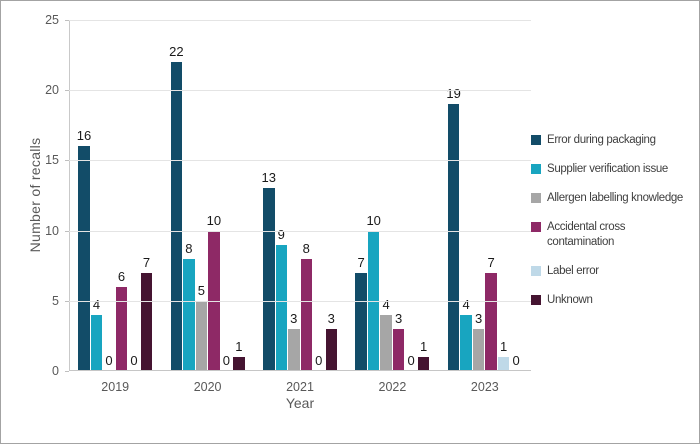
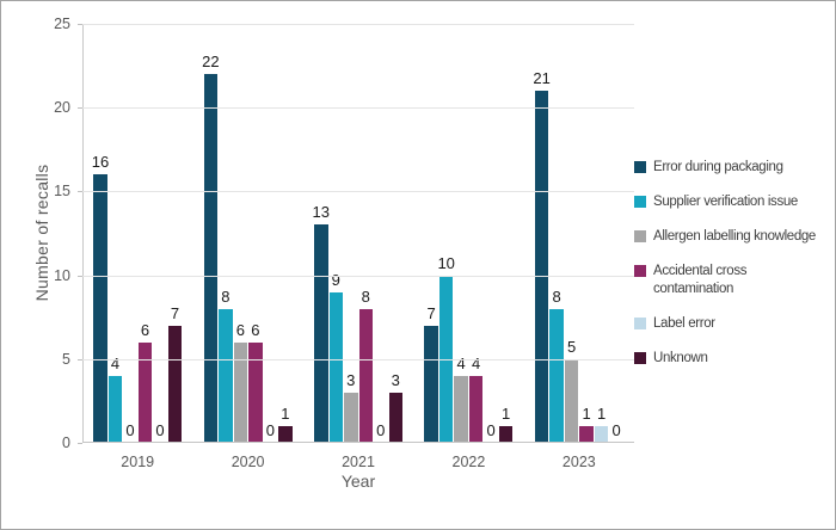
Allergen labelling knowledge/2020: 5 -> 6
Accidental cross contamination/2020: 10 -> 6
Accidental cross contamination/2022: 3 -> 4
Error during packaging/2023: 19 -> 21
Supplier verification issue/2023: 4 -> 8
Allergen labelling knowledge/2023: 3 -> 5
Accidental cross contamination/2023: 7 -> 1
